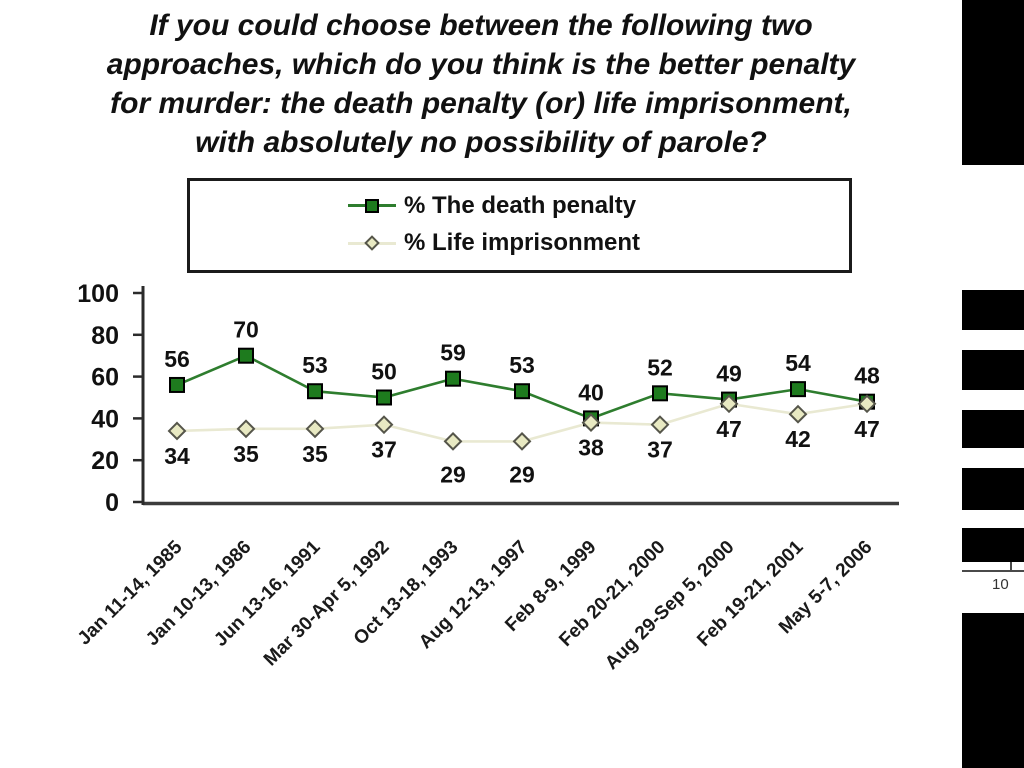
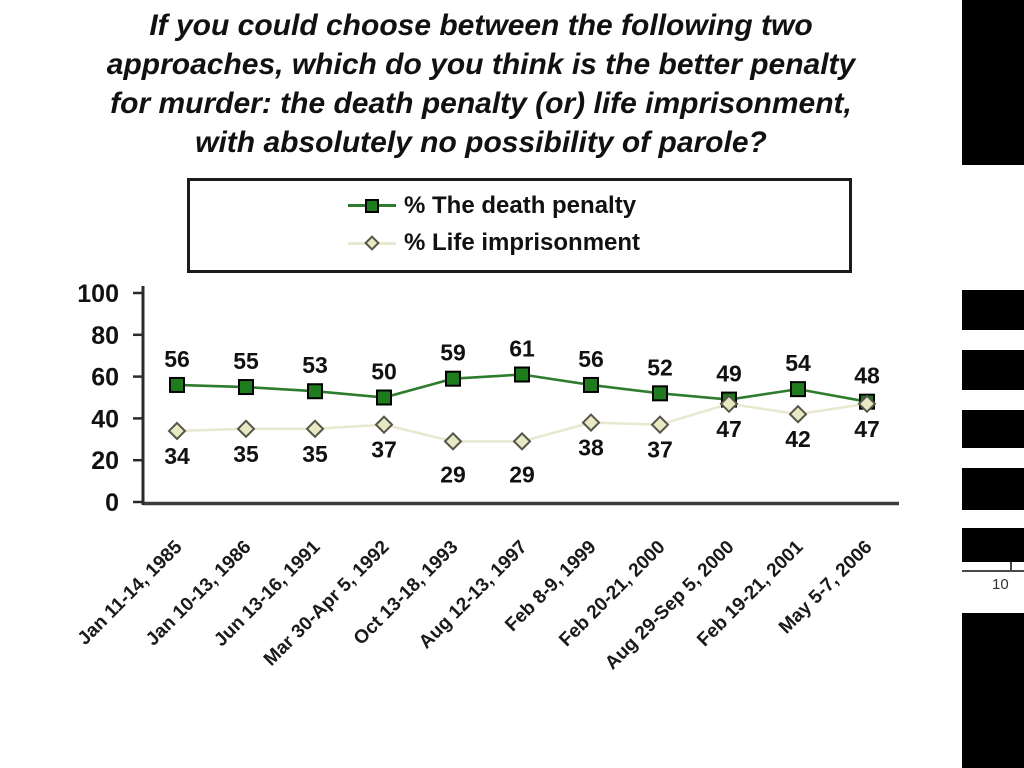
% The death penalty/Jan 10-13, 1986: 70 -> 55
% The death penalty/Aug 12-13, 1997: 53 -> 61
% The death penalty/Feb 8-9, 1999: 40 -> 56
